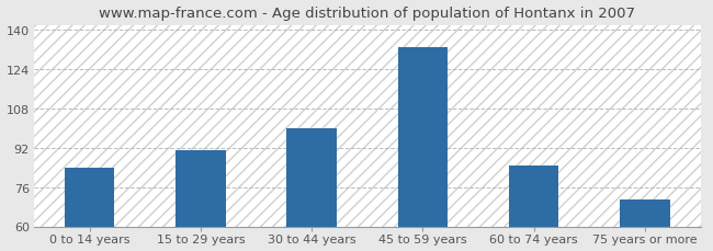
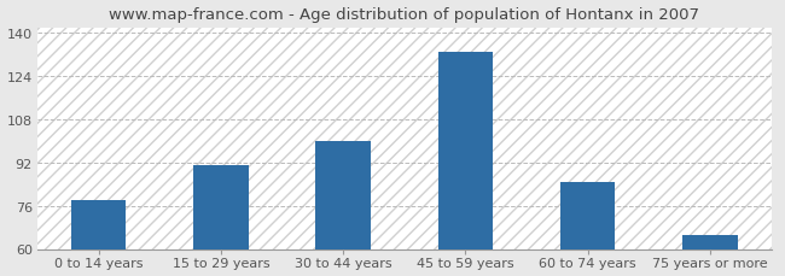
0 to 14 years: 84 -> 78
75 years or more: 71 -> 65
